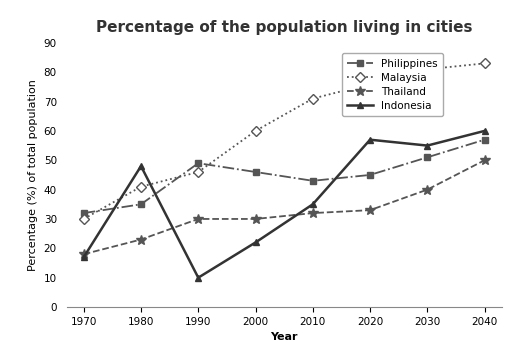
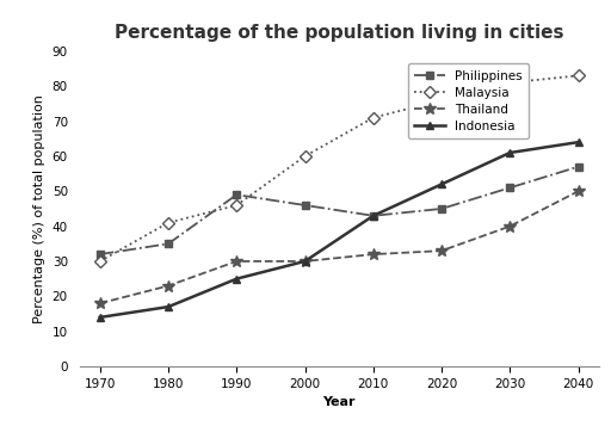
Indonesia/1970: 17 -> 14
Indonesia/1980: 48 -> 17
Indonesia/1990: 10 -> 25
Indonesia/2000: 22 -> 30
Indonesia/2010: 35 -> 43
Indonesia/2020: 57 -> 52
Indonesia/2030: 55 -> 61
Indonesia/2040: 60 -> 64
